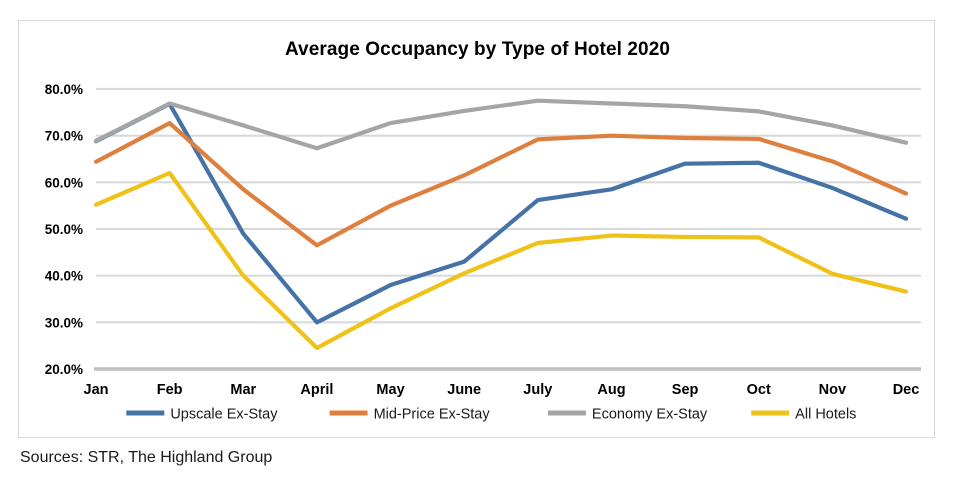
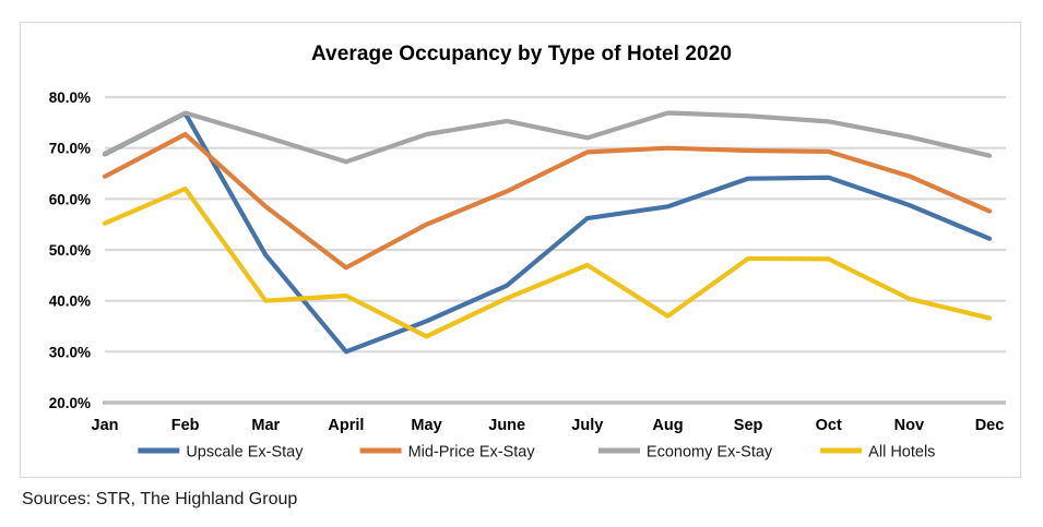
All Hotels/April: 24% -> 41%
Upscale Ex-Stay/May: 38% -> 36%
Economy Ex-Stay/July: 78% -> 72%
All Hotels/Aug: 49% -> 37%
